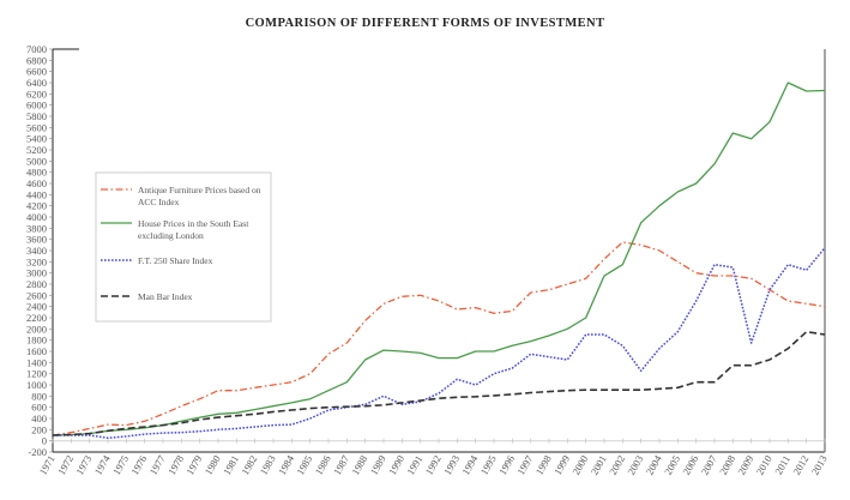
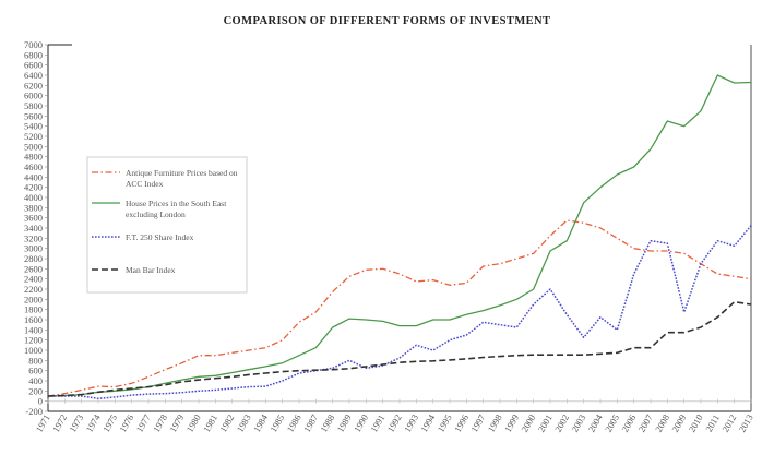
F.T. 250 Share Index/2001: 1900 -> 2200
F.T. 250 Share Index/2005: 2000 -> 1400
